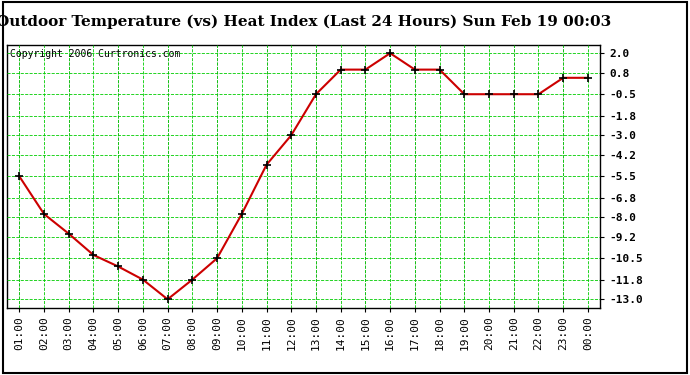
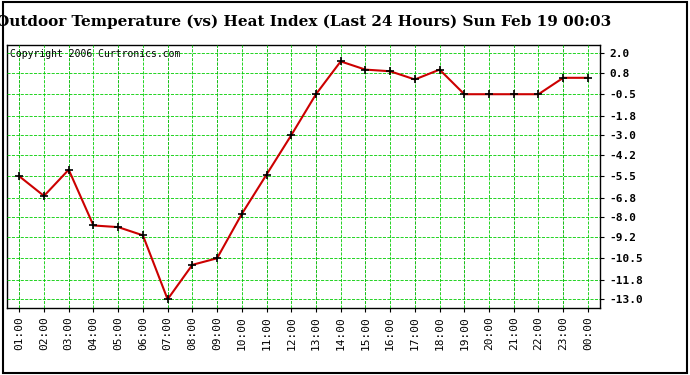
02:00: -7.8 -> -6.7
03:00: -9.0 -> -5.1
04:00: -10.3 -> -8.5
05:00: -11.0 -> -8.6
06:00: -11.8 -> -9.1
08:00: -11.8 -> -10.9
11:00: -4.8 -> -5.4
14:00: 1.0 -> 1.5
16:00: 2.0 -> 0.9
17:00: 1.0 -> 0.4
